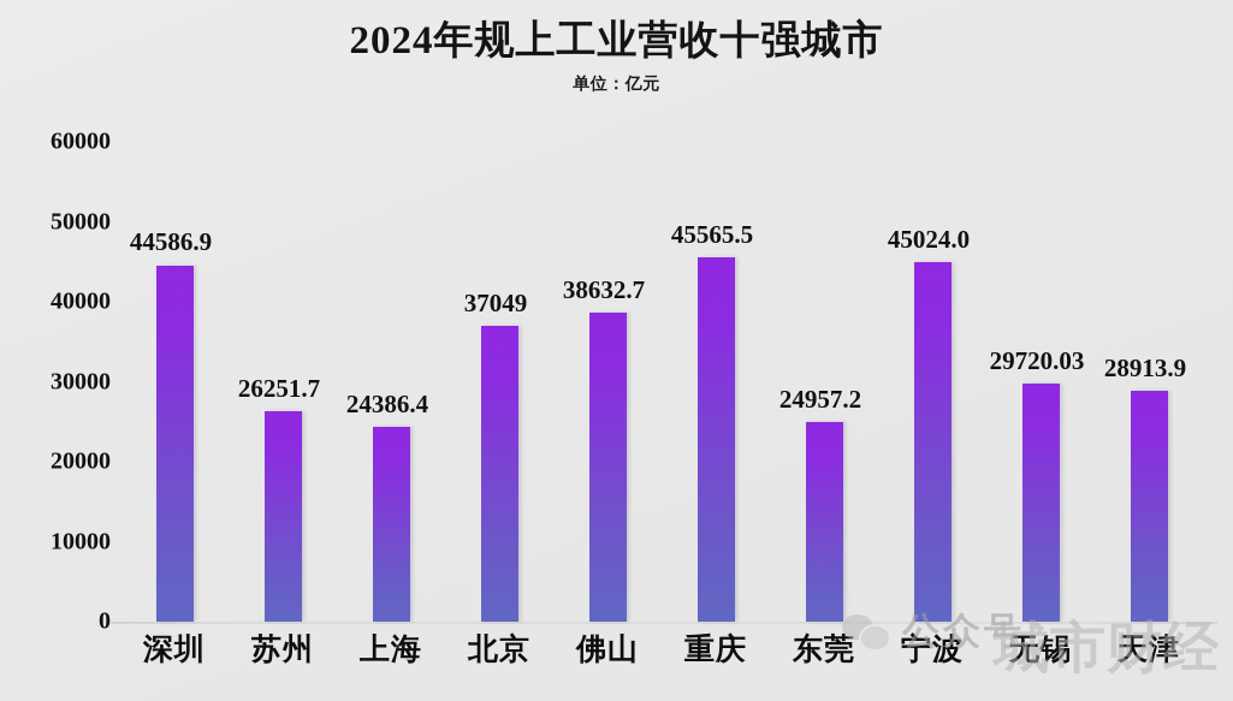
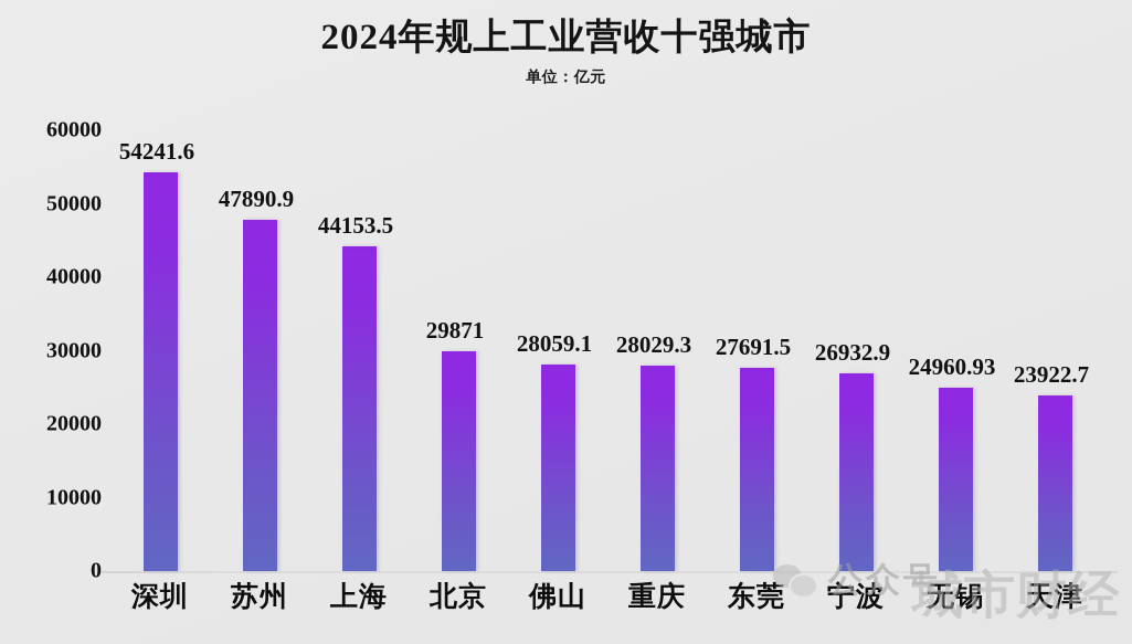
深圳: 44586.9 -> 54241.6
苏州: 26251.7 -> 47890.9
上海: 24386.4 -> 44153.5
北京: 37049 -> 29871
佛山: 38632.7 -> 28059.1
重庆: 45565.5 -> 28029.3
东莞: 24957.2 -> 27691.5
宁波: 45024.0 -> 26932.9
无锡: 29720.03 -> 24960.93
天津: 28913.9 -> 23922.7
